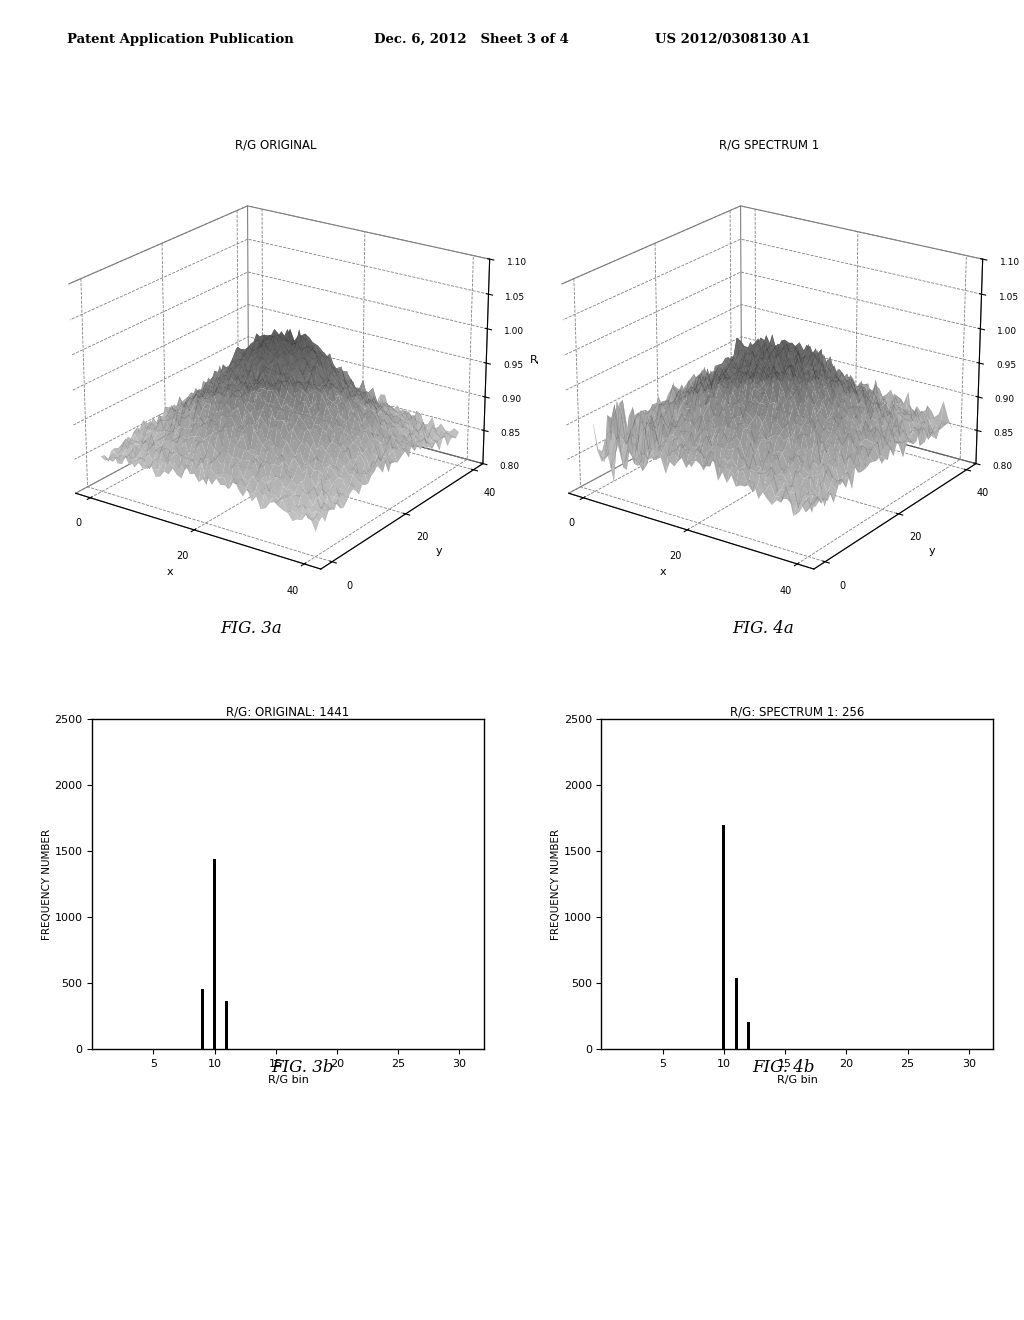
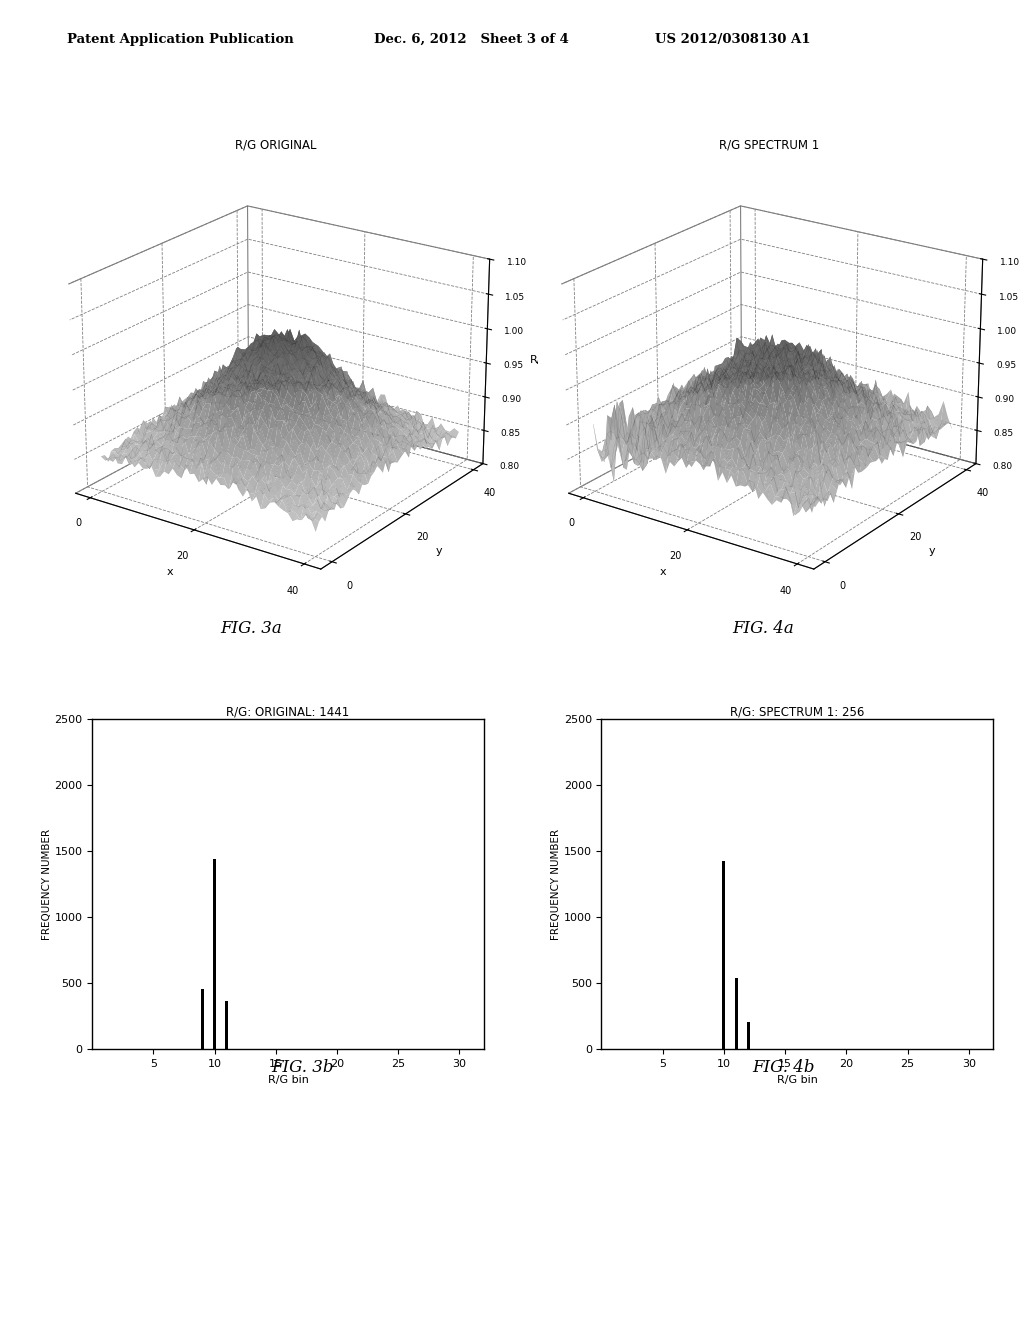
R/G: SPECTRUM 1: 256/10: 1700 -> 1430
